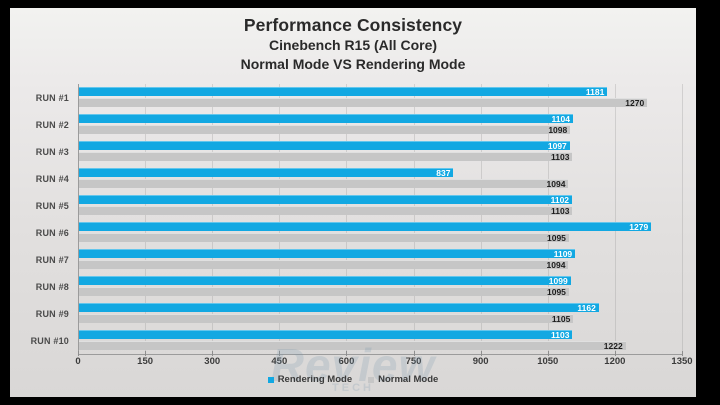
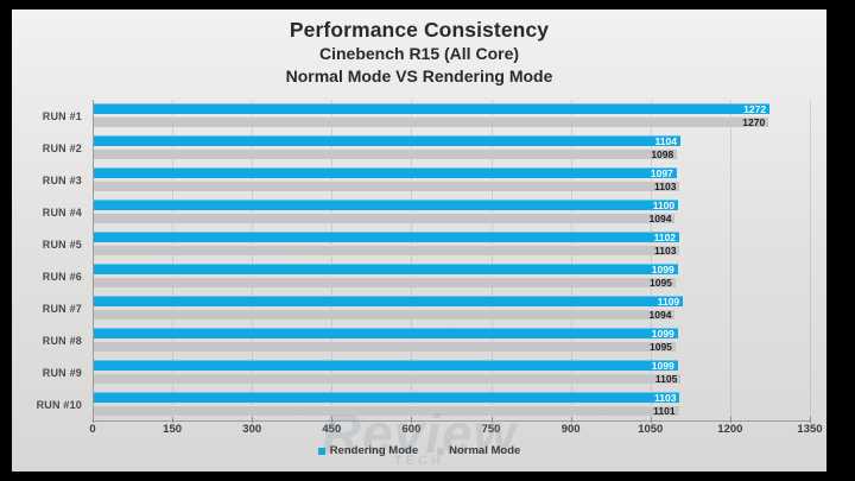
Rendering Mode/RUN #1: 1181 -> 1272
Rendering Mode/RUN #4: 837 -> 1100
Rendering Mode/RUN #6: 1279 -> 1099
Rendering Mode/RUN #9: 1162 -> 1099
Normal Mode/RUN #10: 1222 -> 1101
